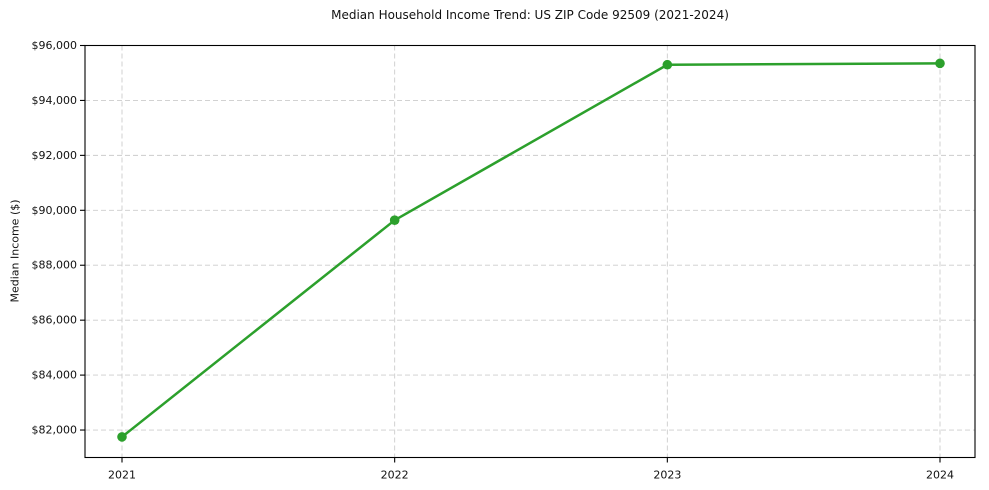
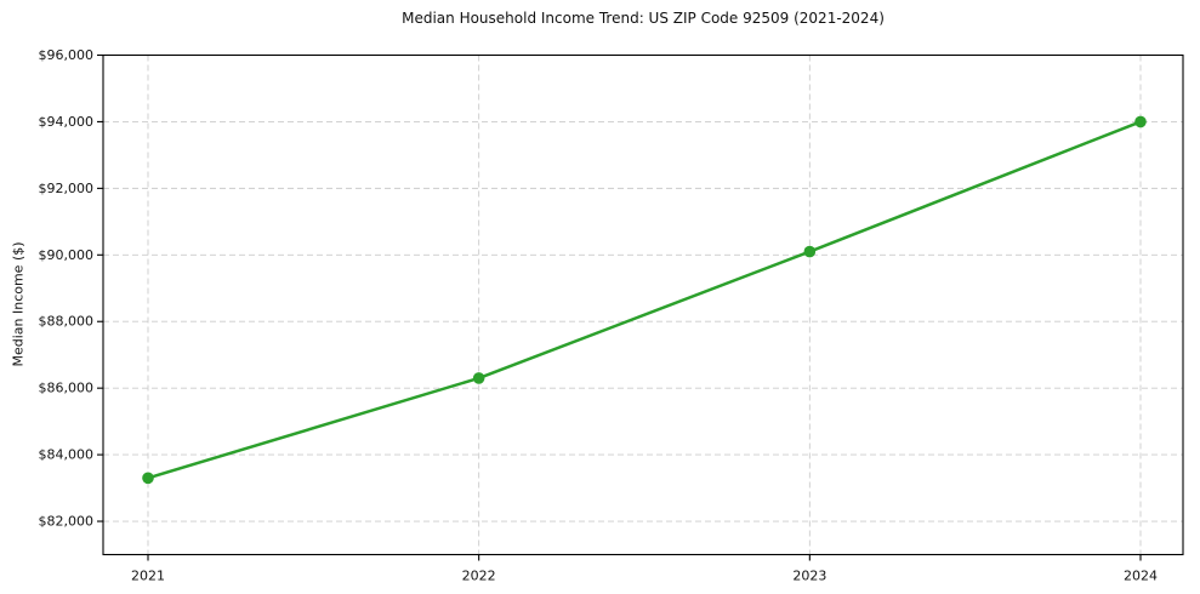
2021: $81800 -> $83300
2022: $89600 -> $86300
2023: $95300 -> $90100
2024: $95400 -> $94000
